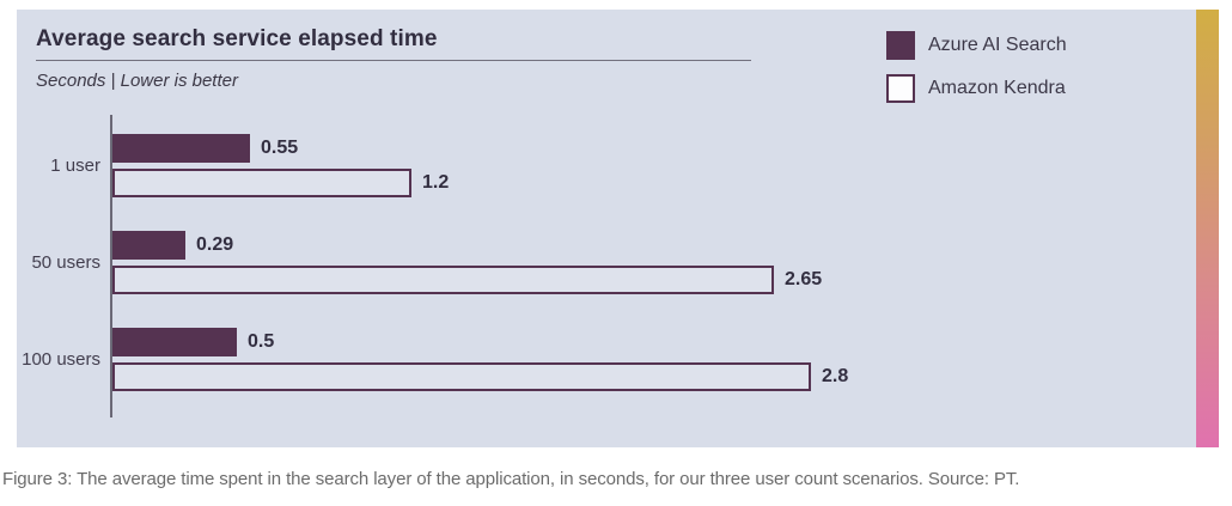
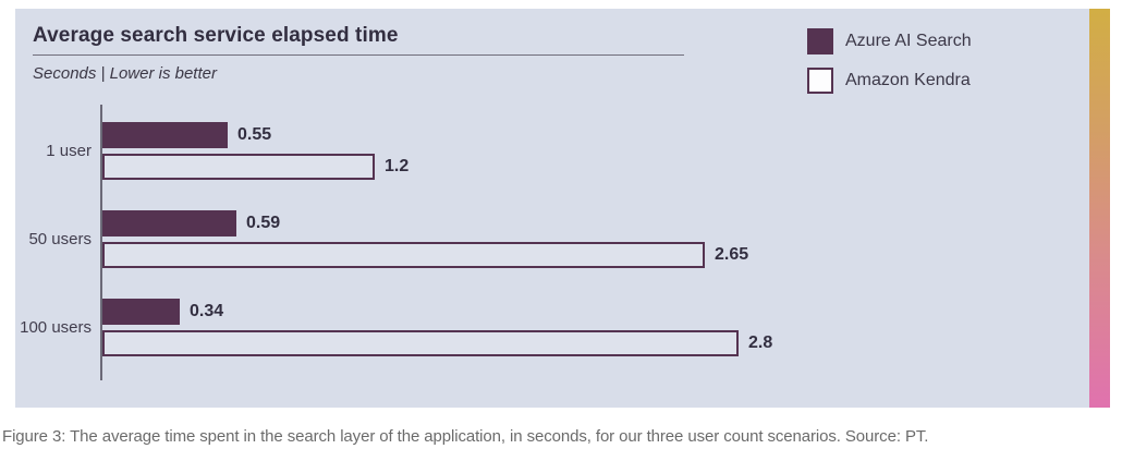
Azure AI Search/50 users: 0.29 -> 0.59
Azure AI Search/100 users: 0.5 -> 0.34
